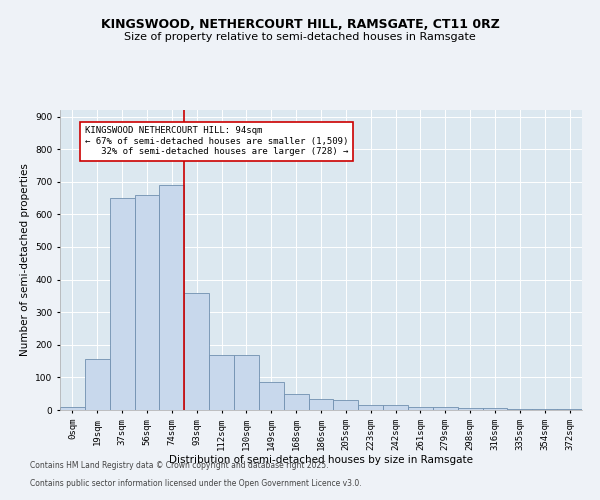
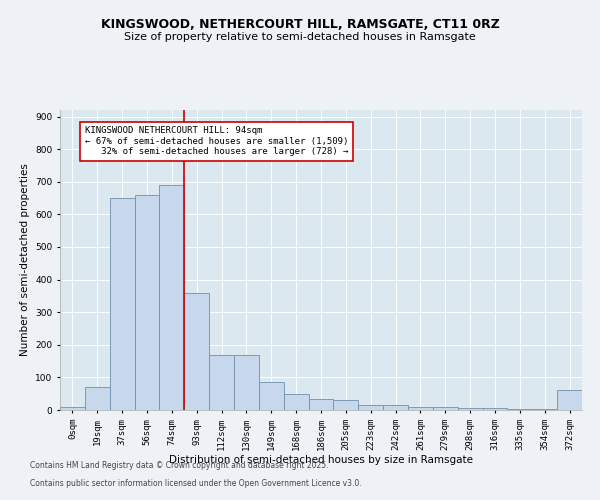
19sqm: 155 -> 70
372sqm: 2 -> 60
